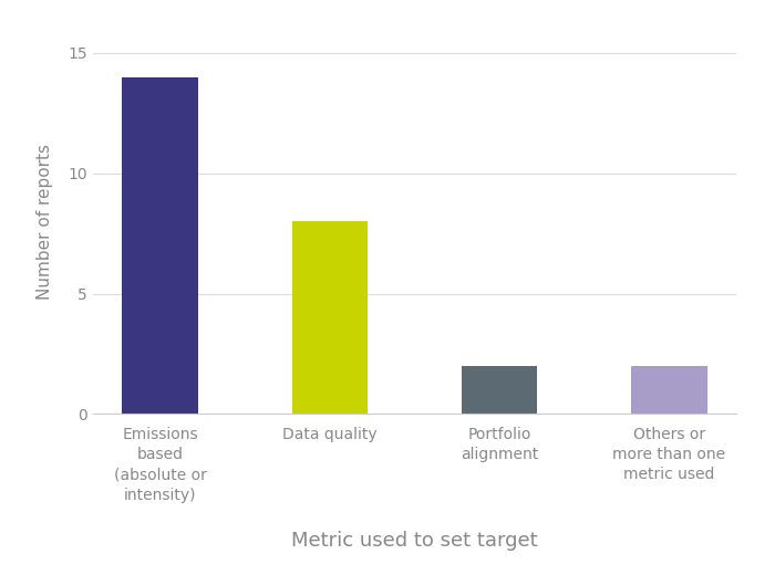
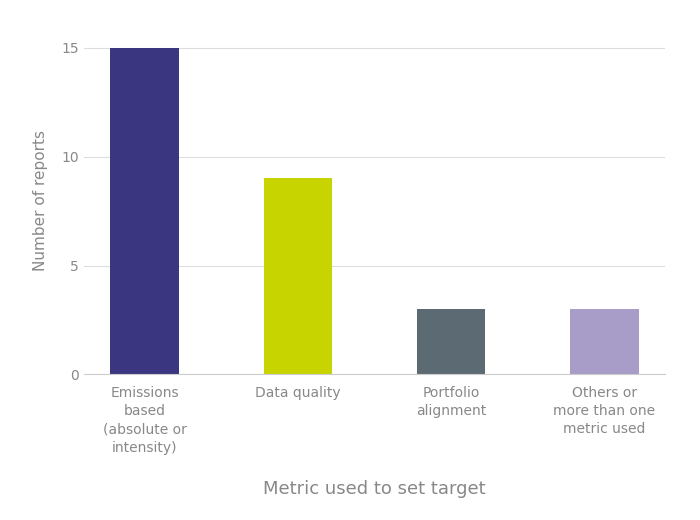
Emissions based (absolute or intensity): 14 -> 15
Data quality: 8 -> 9
Portfolio alignment: 2 -> 3
Others or more than one metric used: 2 -> 3
